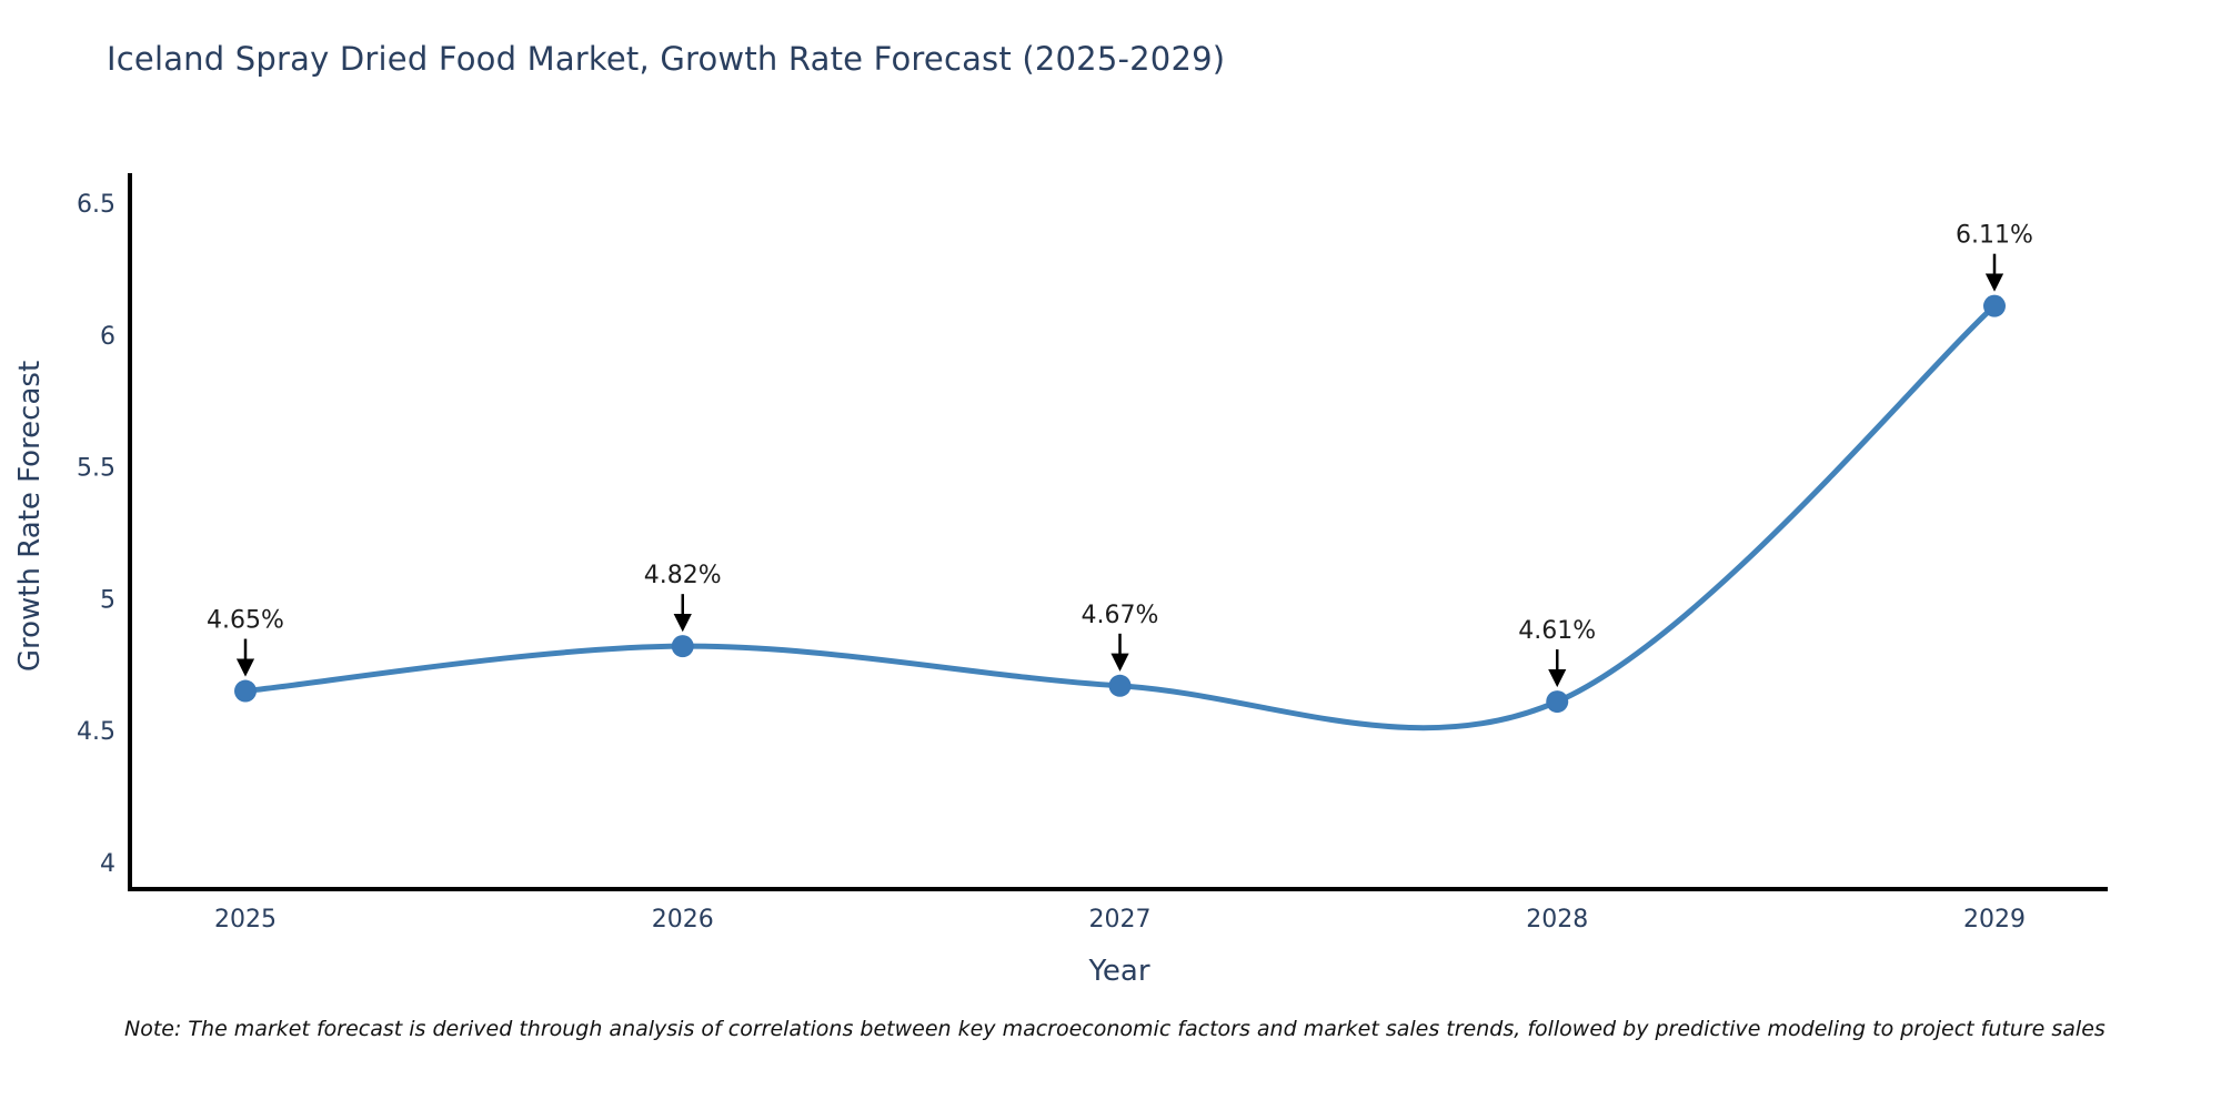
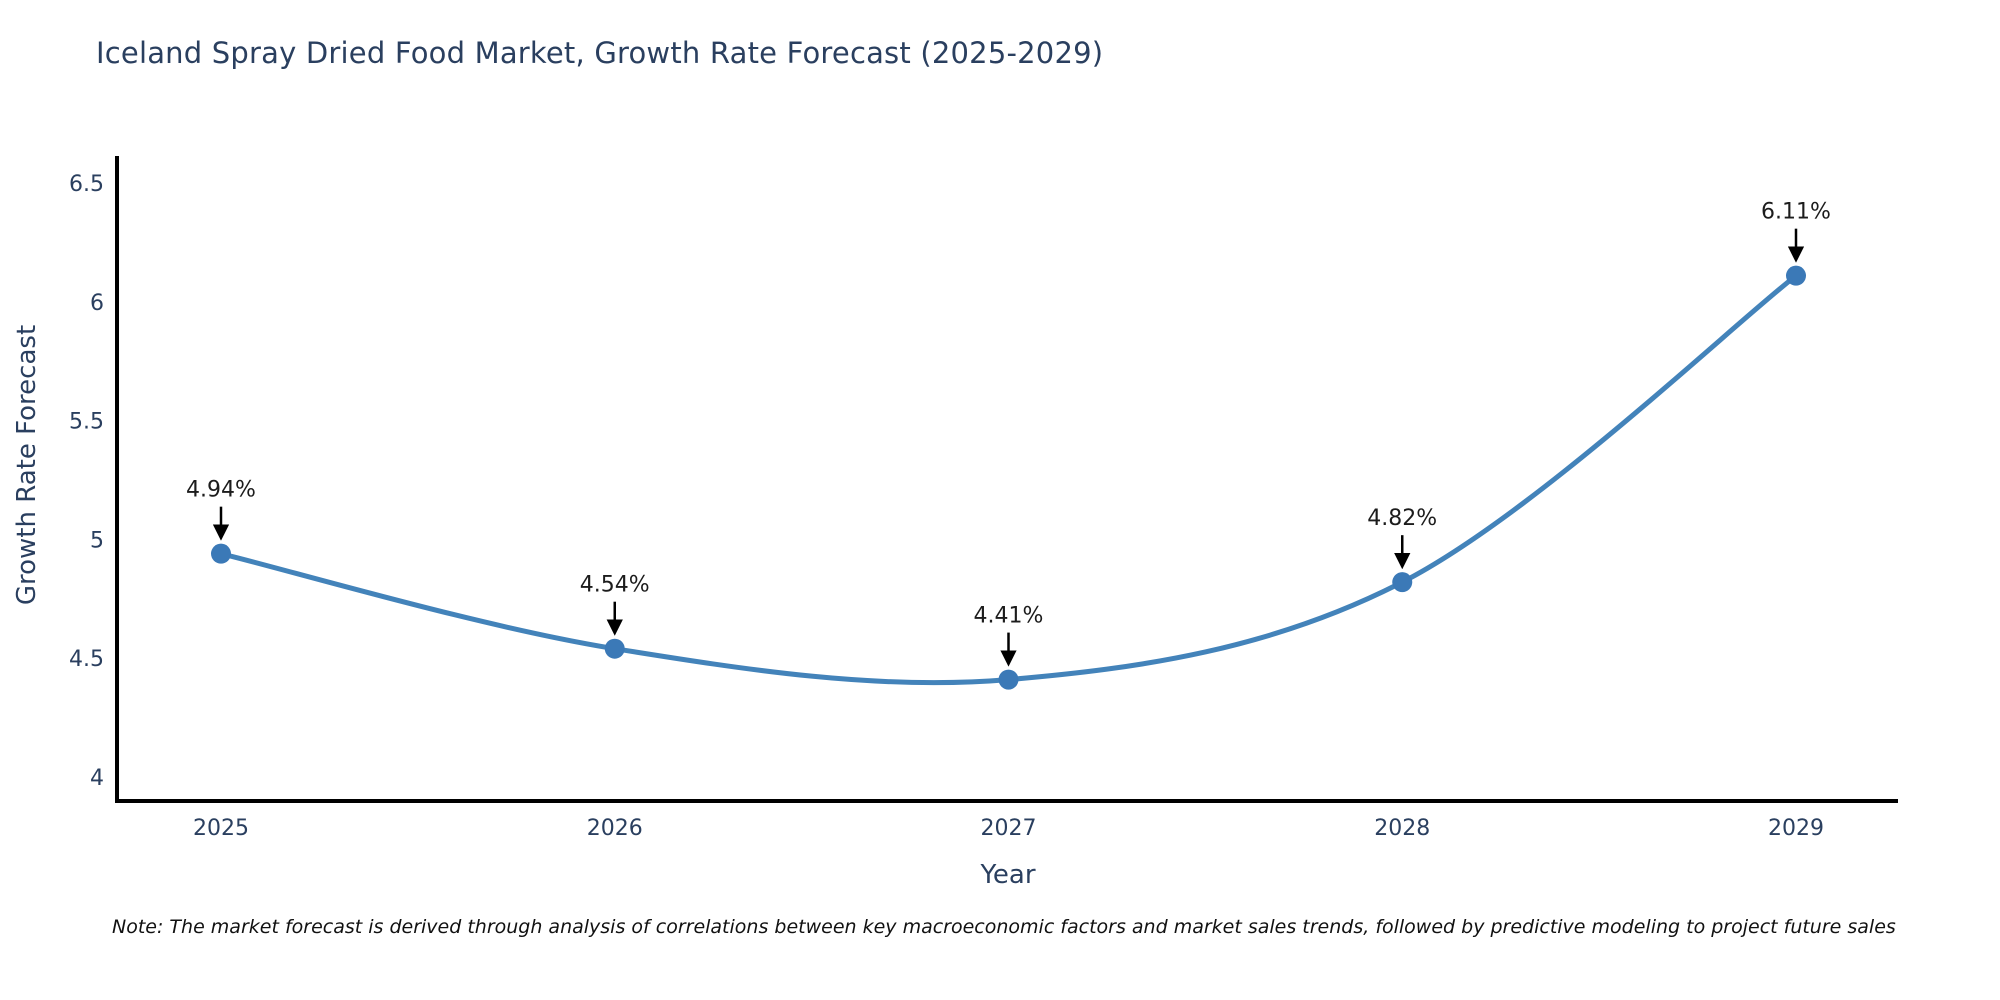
2025: 4.65% -> 4.94%
2026: 4.82% -> 4.54%
2027: 4.67% -> 4.41%
2028: 4.61% -> 4.82%
